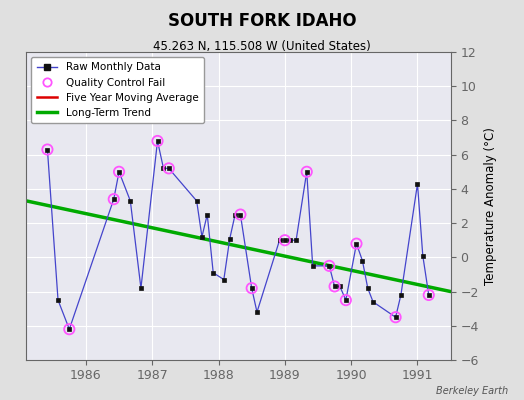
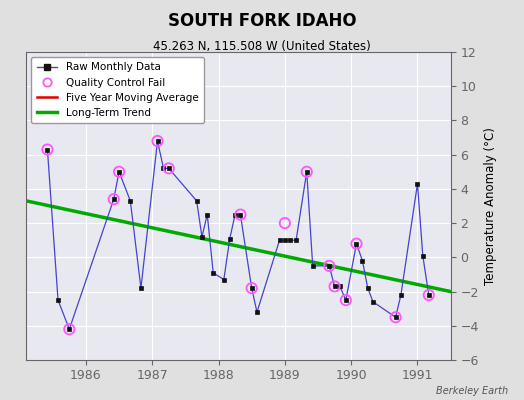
Quality Control Fail/1989: 1.0 -> 2.0
